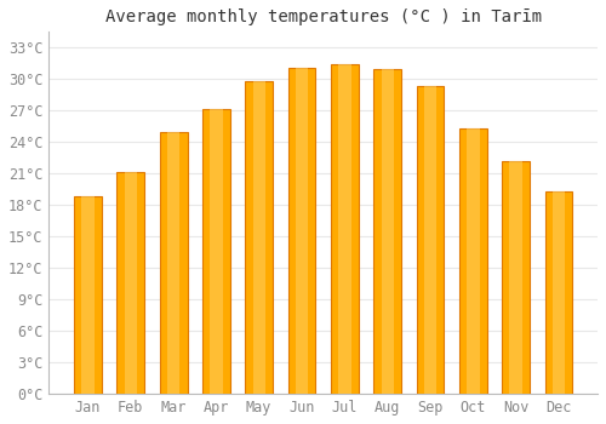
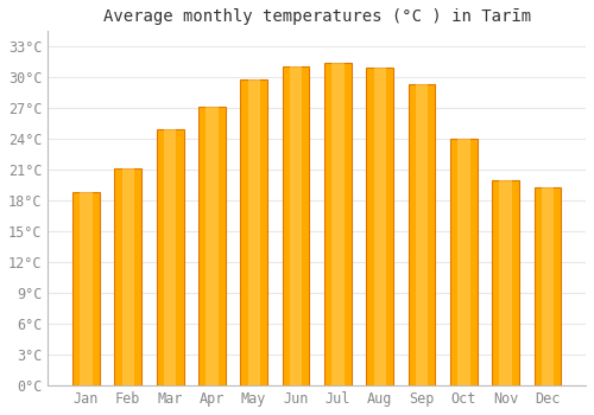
Oct: 25.3°C -> 24.0°C
Nov: 22.2°C -> 20.0°C
